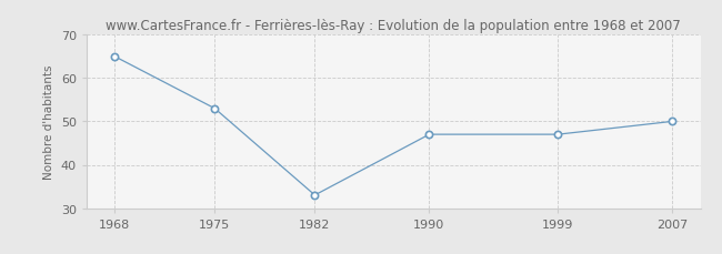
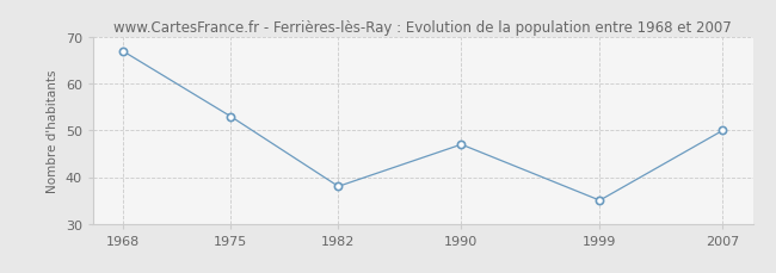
1968: 65 -> 67
1982: 33 -> 38
1999: 47 -> 35
